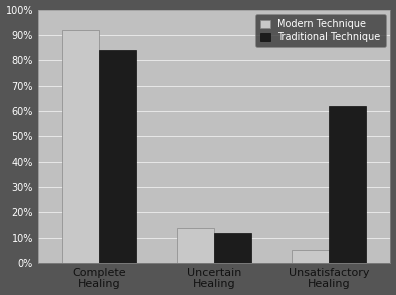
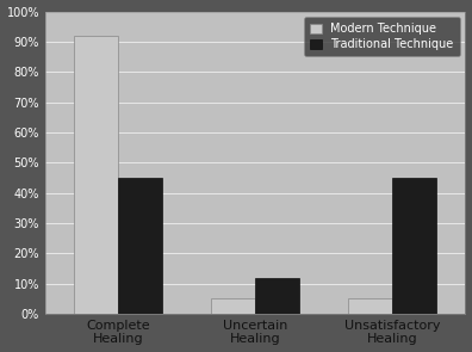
Traditional Technique/Complete Healing: 84% -> 45%
Modern Technique/Uncertain Healing: 14% -> 5%
Traditional Technique/Unsatisfactory Healing: 62% -> 45%
